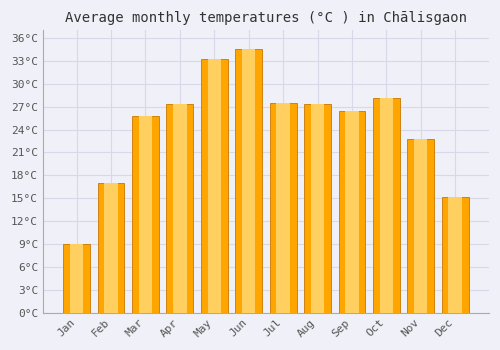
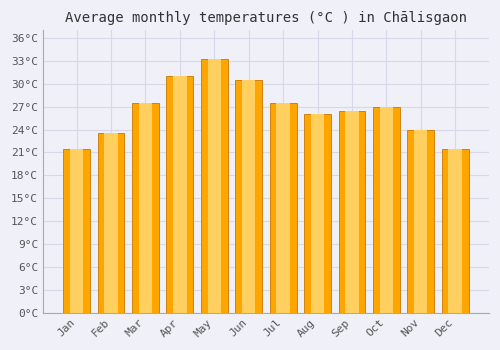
Jan: 9.0°C -> 21.5°C
Feb: 17.0°C -> 23.5°C
Mar: 25.8°C -> 27.5°C
Apr: 27.4°C -> 31.0°C
Jun: 34.6°C -> 30.5°C
Aug: 27.4°C -> 26.0°C
Oct: 28.2°C -> 27.0°C
Nov: 22.8°C -> 24.0°C
Dec: 15.2°C -> 21.5°C
